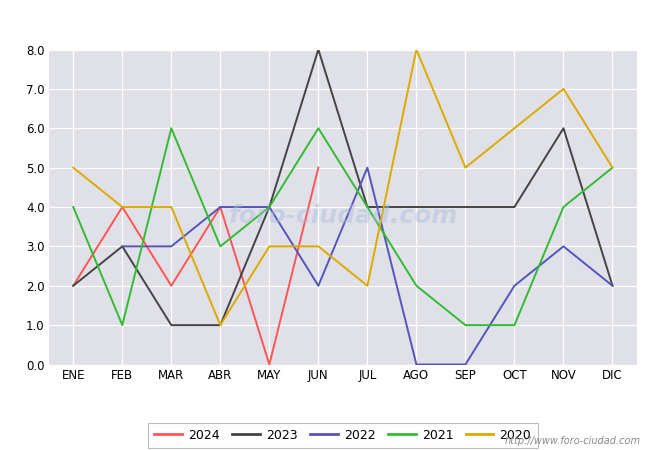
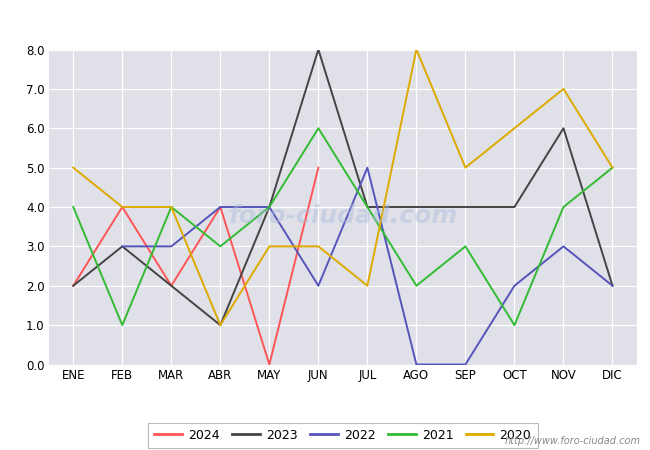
2023/MAR: 1 -> 2
2021/MAR: 6 -> 4
2021/SEP: 1 -> 3
